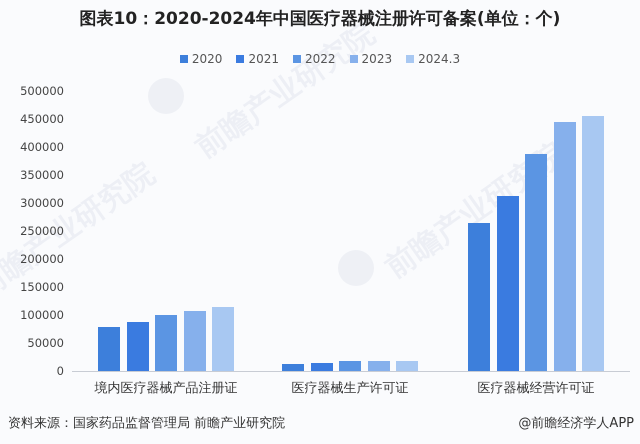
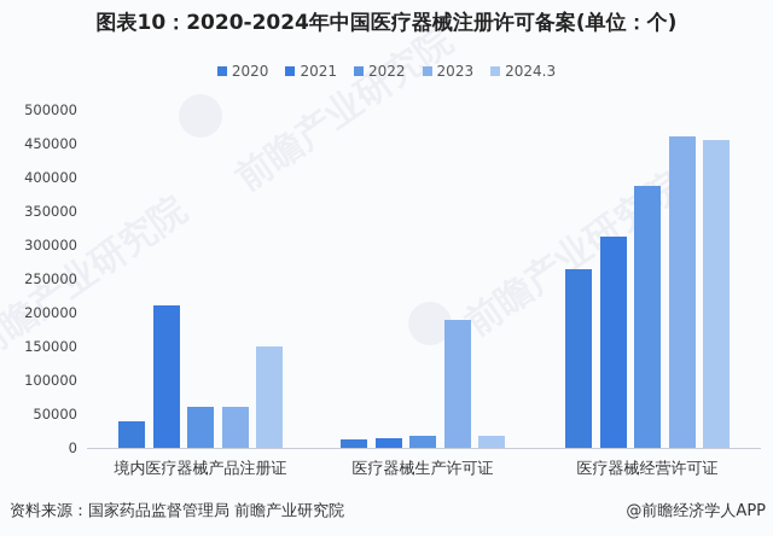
2020/境内医疗器械产品注册证: 80000 -> 40000
2021/境内医疗器械产品注册证: 90000 -> 210000
2022/境内医疗器械产品注册证: 100000 -> 60000
2023/境内医疗器械产品注册证: 110000 -> 60000
2024.3/境内医疗器械产品注册证: 110000 -> 150000
2023/医疗器械生产许可证: 20000 -> 190000
2023/医疗器械经营许可证: 440000 -> 460000
